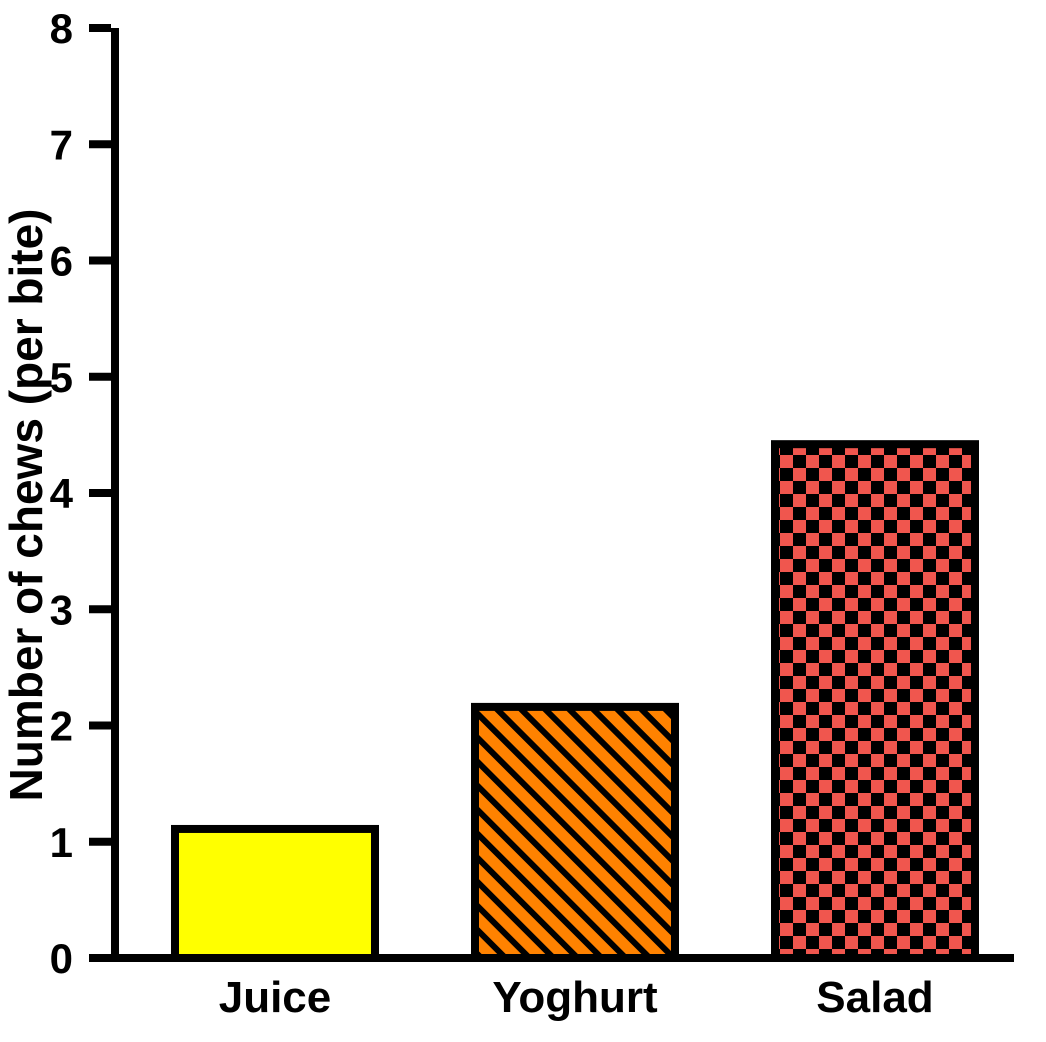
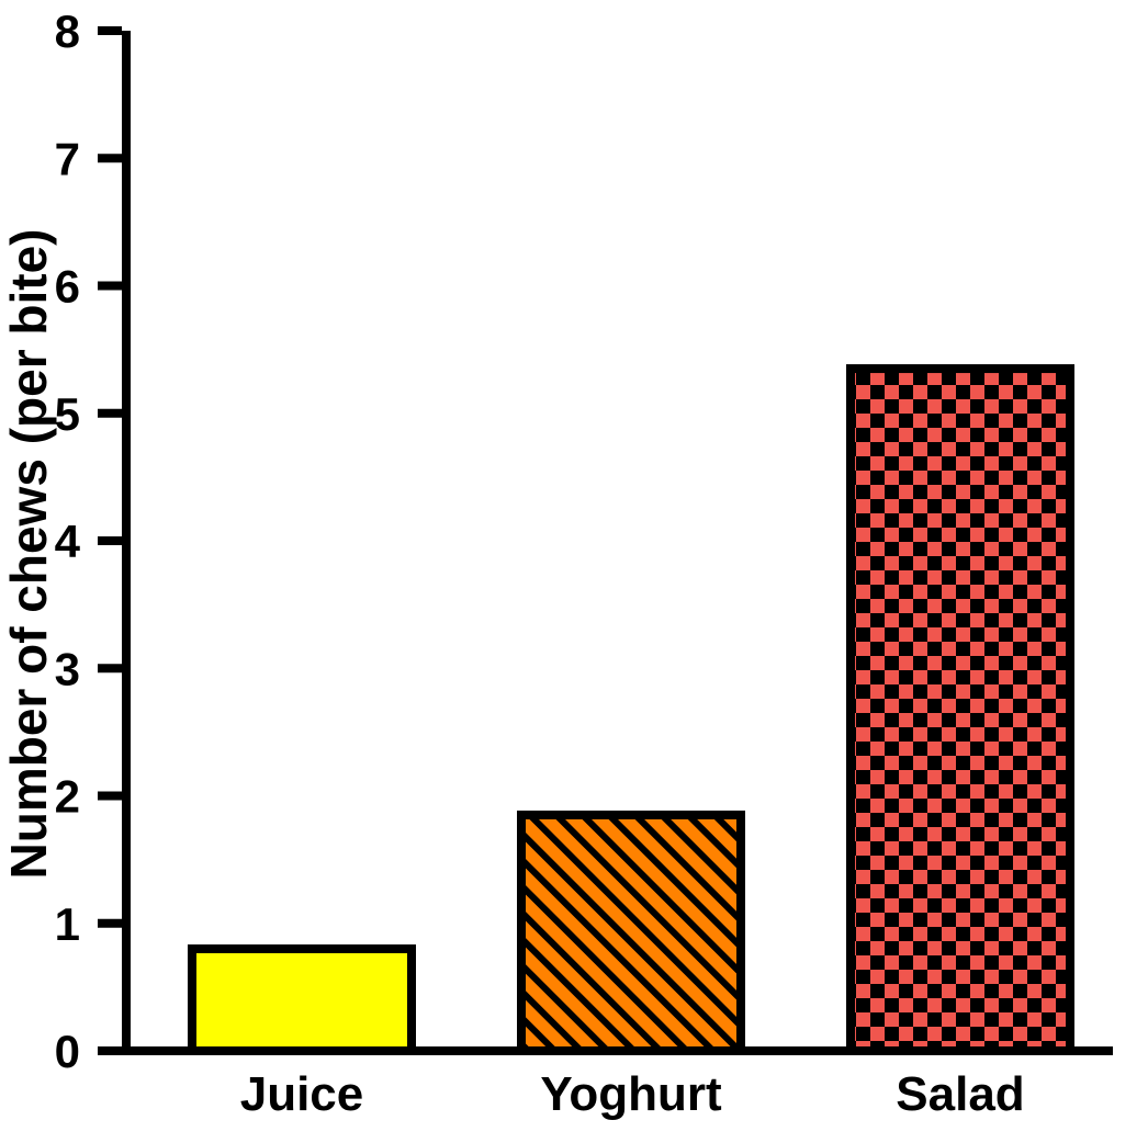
Juice: 1.11 -> 0.80
Yoghurt: 2.16 -> 1.85
Salad: 4.42 -> 5.35
